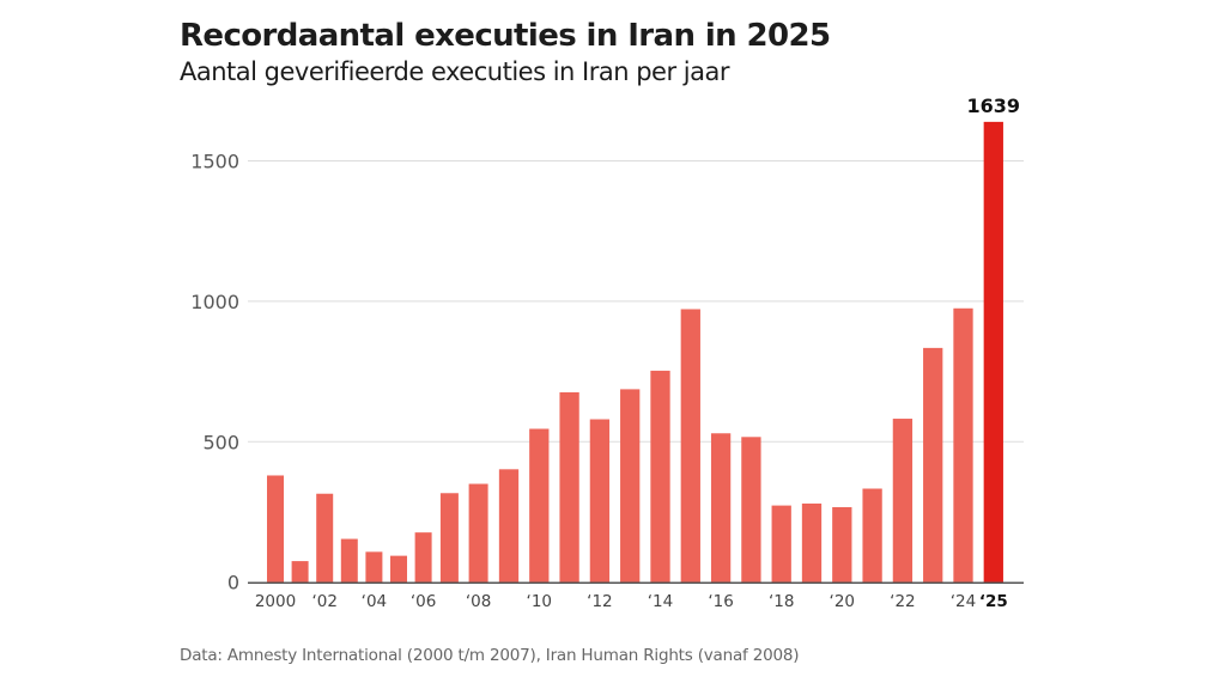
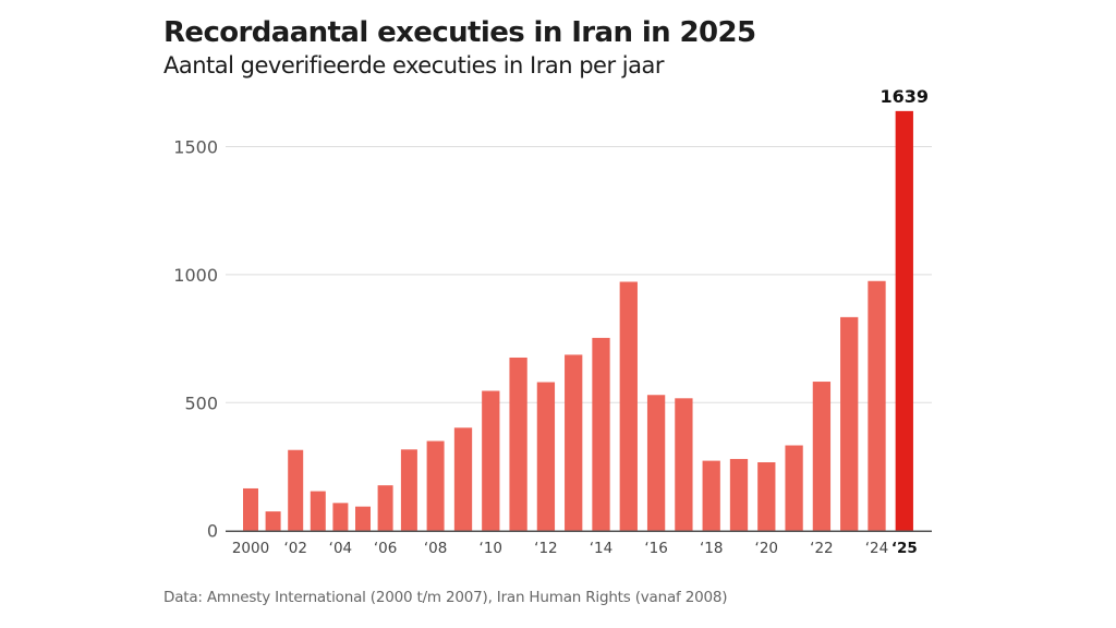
2000: 380 -> 160
